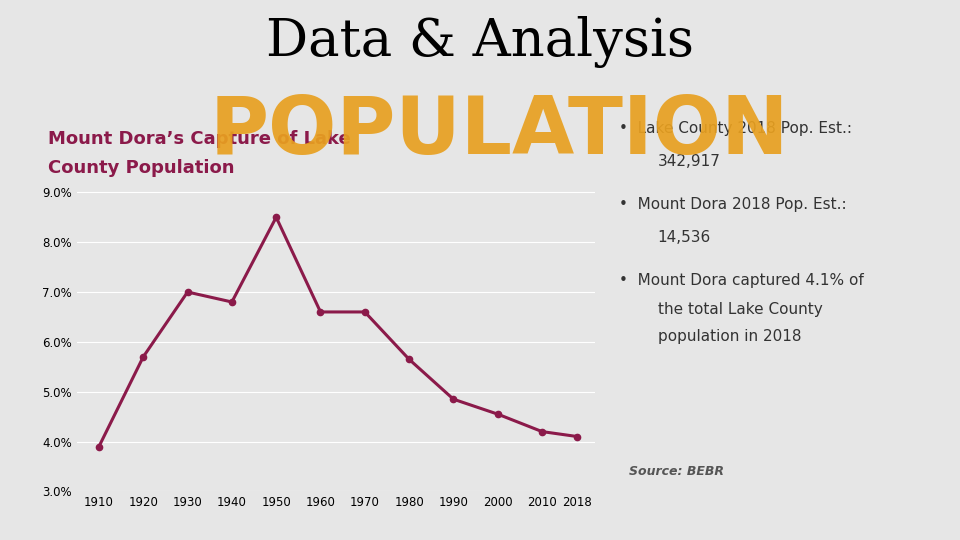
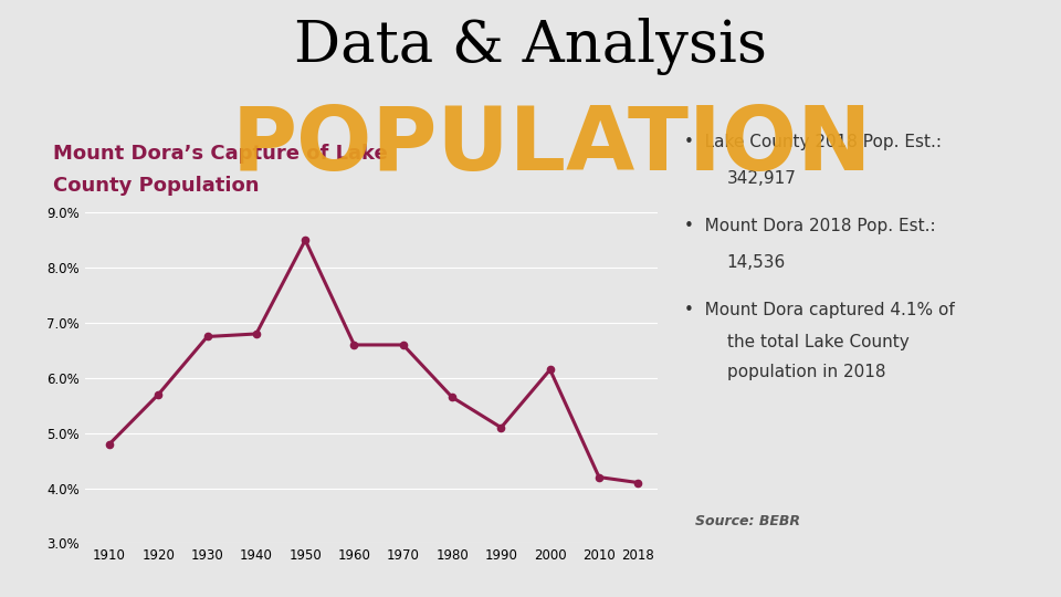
1910: 3.90% -> 4.80%
1930: 7.00% -> 6.75%
1990: 4.85% -> 5.10%
2000: 4.55% -> 6.15%
